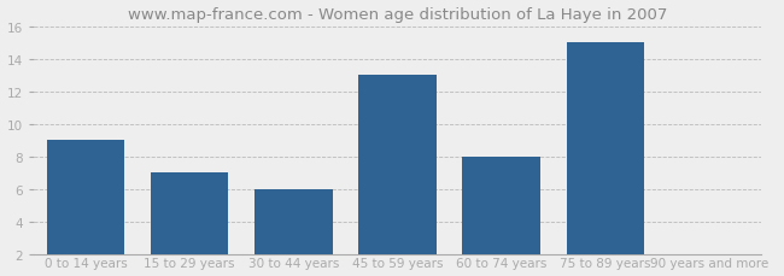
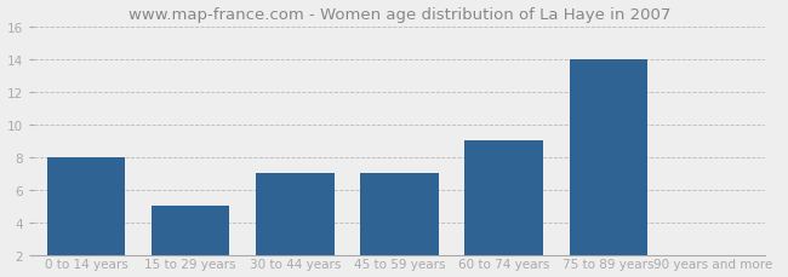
0 to 14 years: 9 -> 8
15 to 29 years: 7 -> 5
30 to 44 years: 6 -> 7
45 to 59 years: 13 -> 7
60 to 74 years: 8 -> 9
75 to 89 years: 15 -> 14
